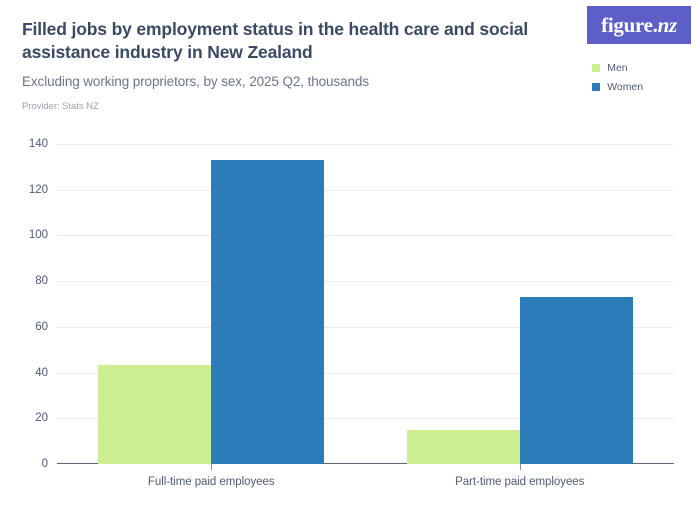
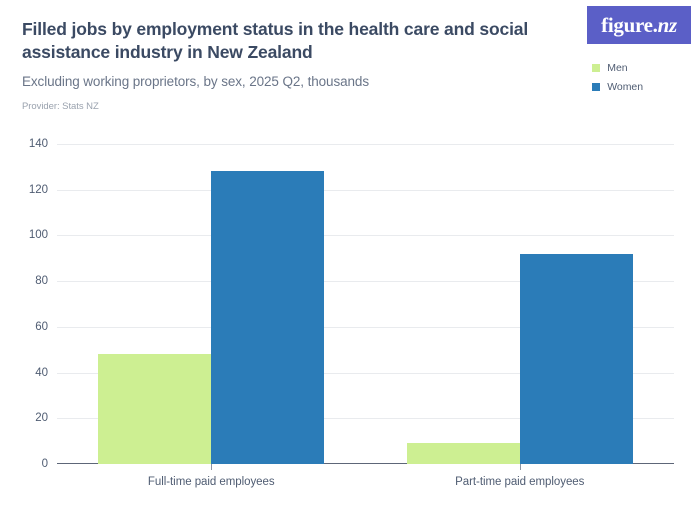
Men/Full-time paid employees: 44 -> 48
Women/Full-time paid employees: 133 -> 128
Men/Part-time paid employees: 15 -> 9
Women/Part-time paid employees: 73 -> 92
